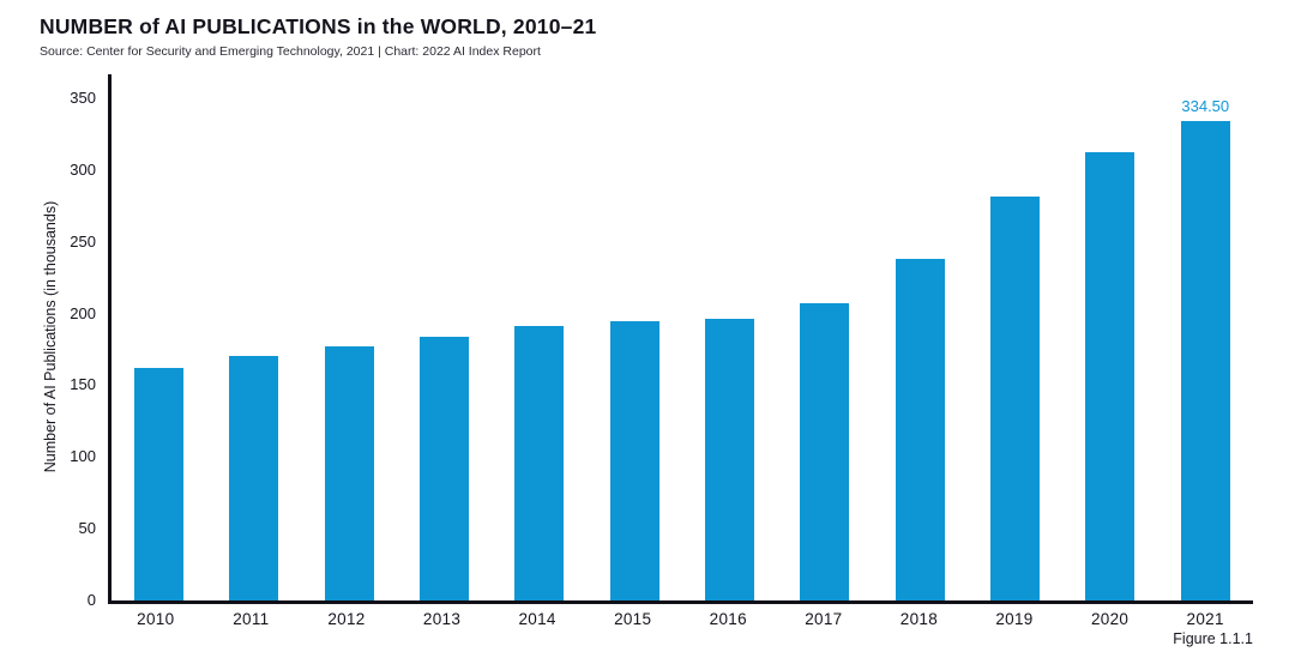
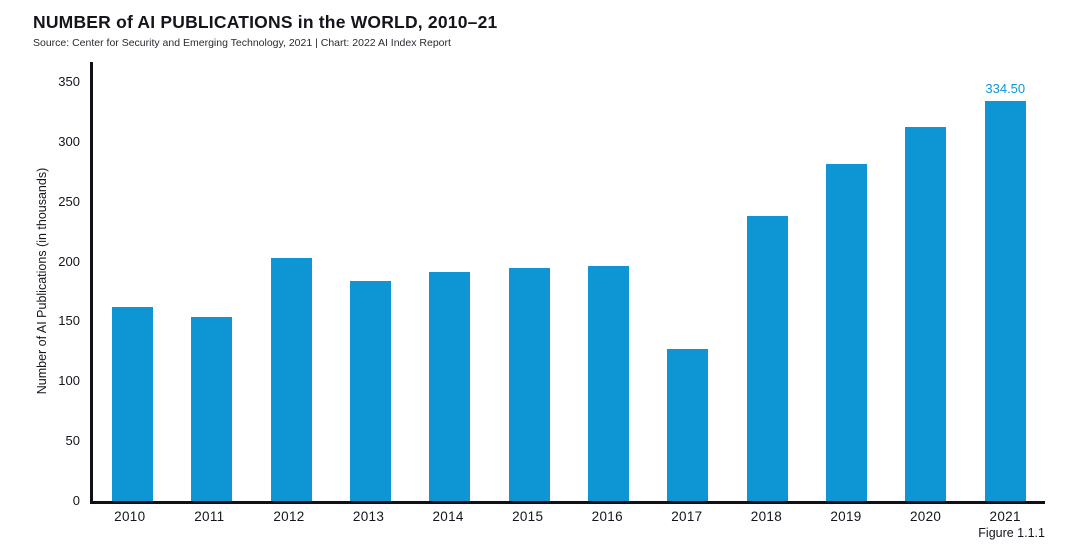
2011: 170 -> 154
2012: 177 -> 203
2017: 207 -> 127
